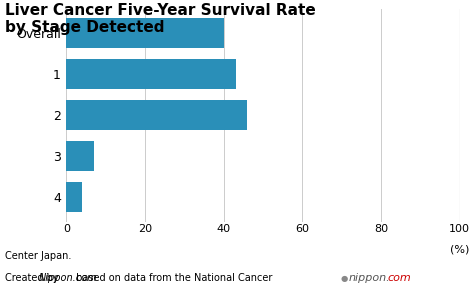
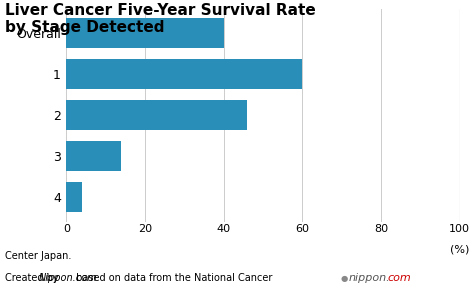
1: 43 -> 60
3: 7 -> 14
